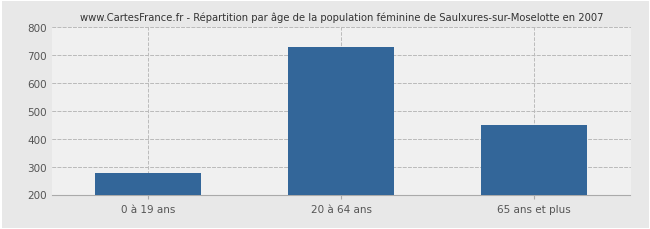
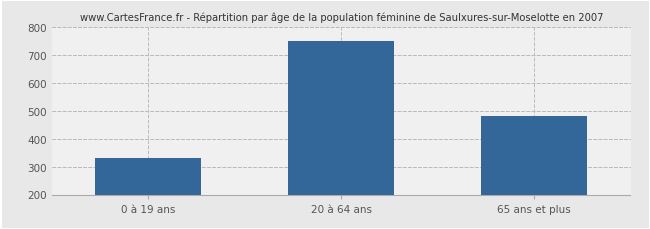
0 à 19 ans: 278 -> 330
20 à 64 ans: 727 -> 750
65 ans et plus: 450 -> 480
